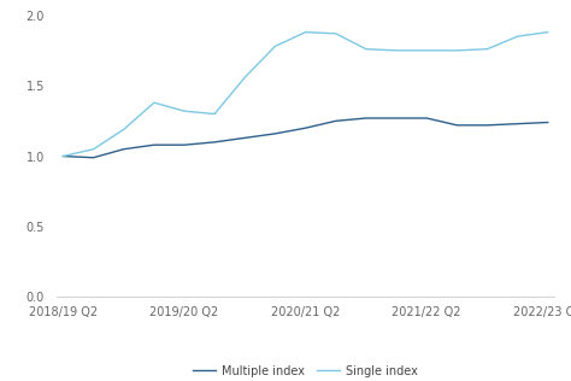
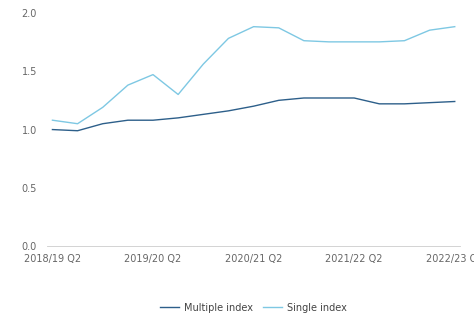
Single index/2018/19 Q2: 1.00 -> 1.08
Single index/2019/20 Q2: 1.32 -> 1.47
